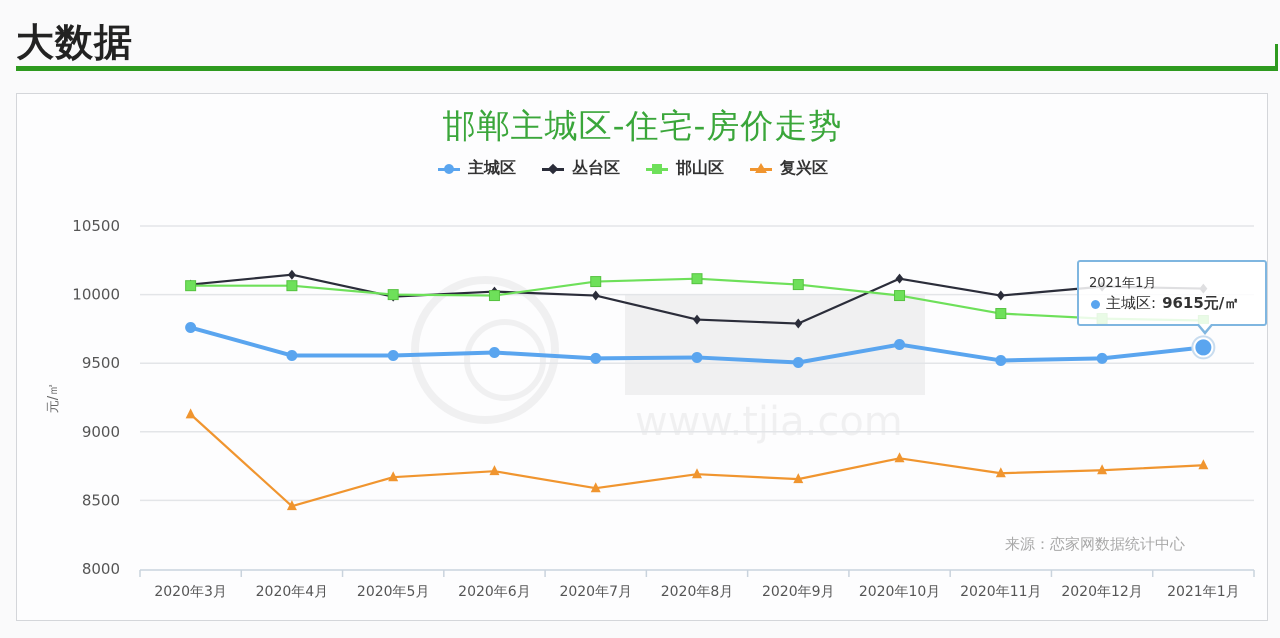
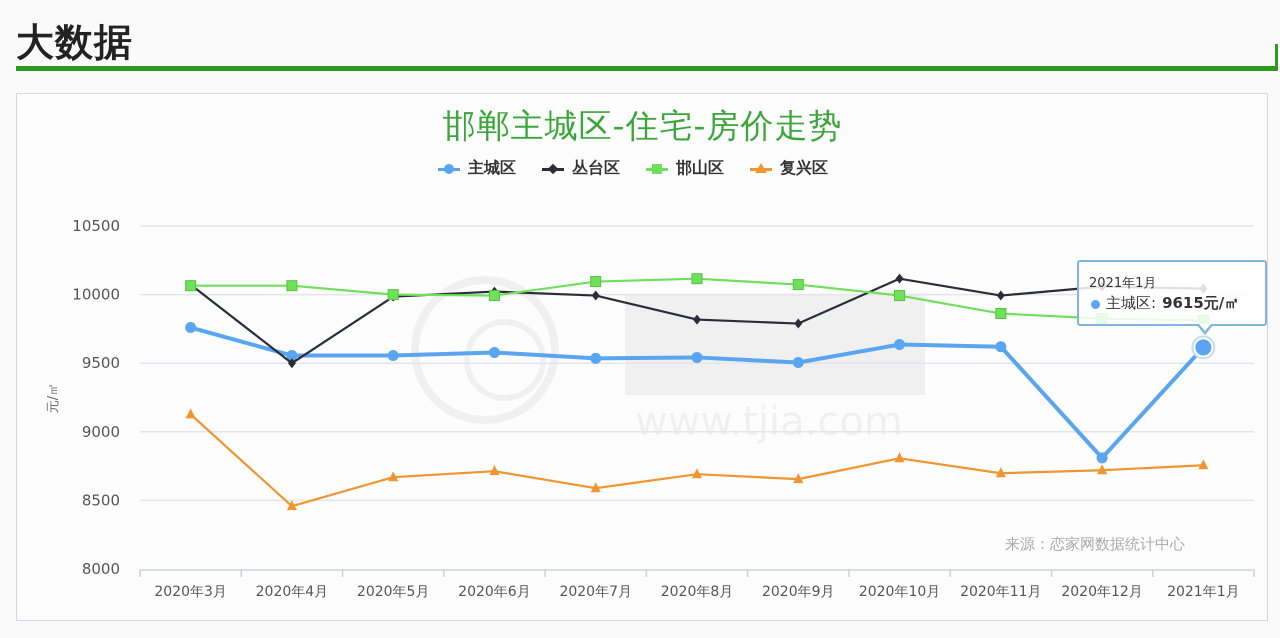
丛台区/2020年4月: 10140 -> 9500
主城区/2020年11月: 9520 -> 9620
主城区/2020年12月: 9540 -> 8810
